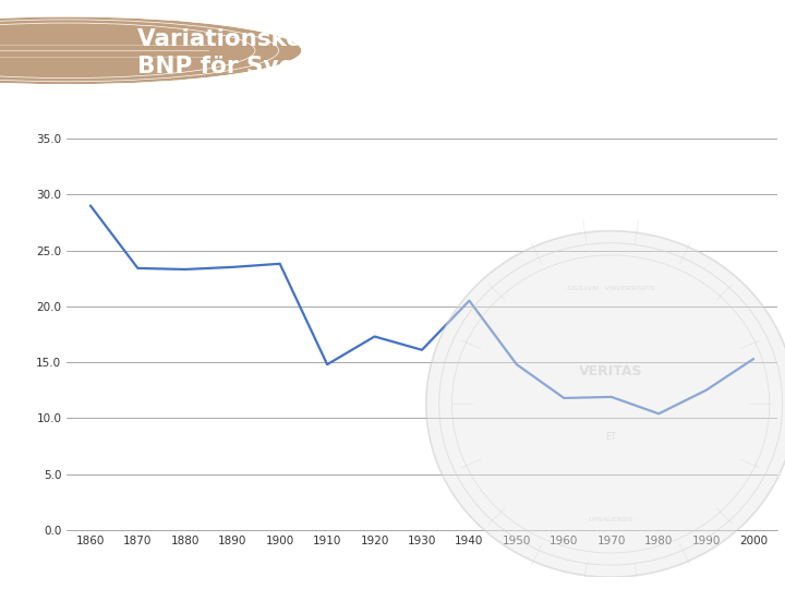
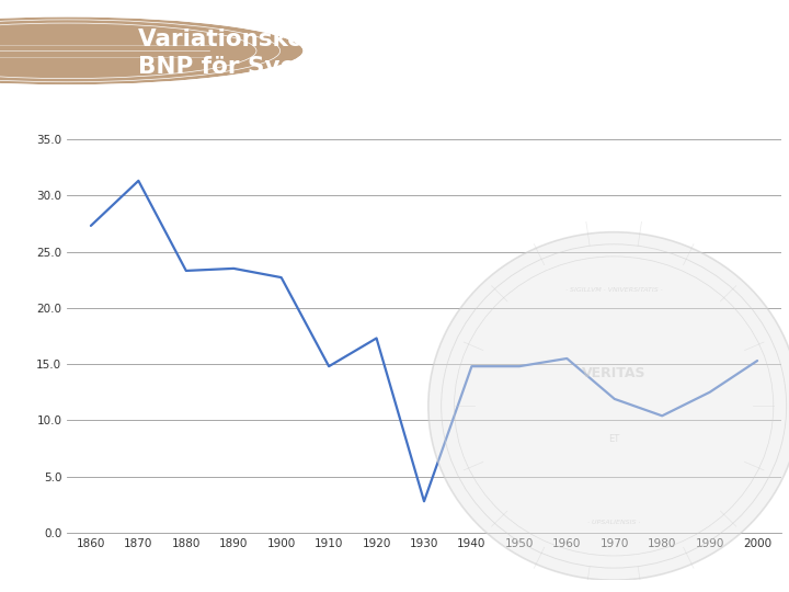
1860: 29.0 -> 27.3
1870: 23.4 -> 31.3
1900: 23.8 -> 22.7
1930: 16.1 -> 2.8
1940: 20.5 -> 14.8
1960: 11.8 -> 15.5
